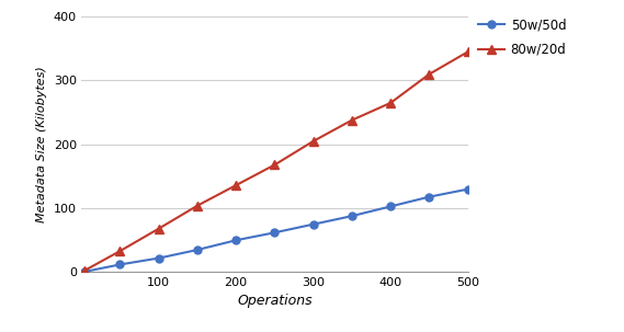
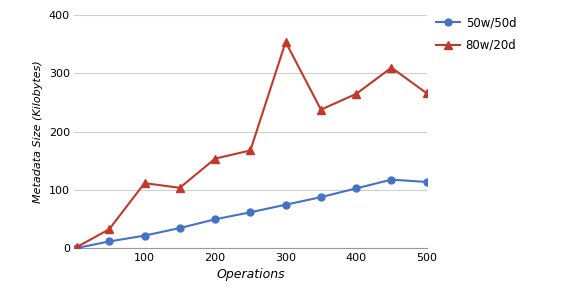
80w/20d/100: 68 -> 112
80w/20d/200: 136 -> 154
80w/20d/300: 205 -> 354
50w/50d/500: 130 -> 114
80w/20d/500: 345 -> 266
